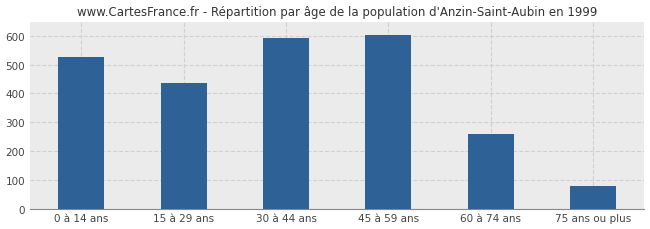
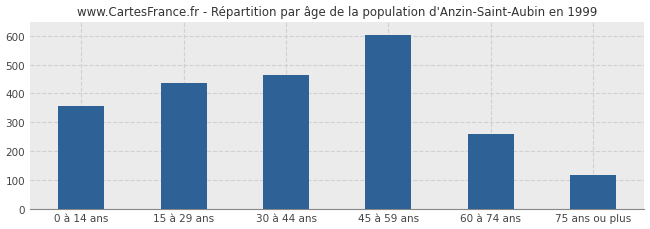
0 à 14 ans: 525 -> 355
30 à 44 ans: 592 -> 465
75 ans ou plus: 78 -> 115
